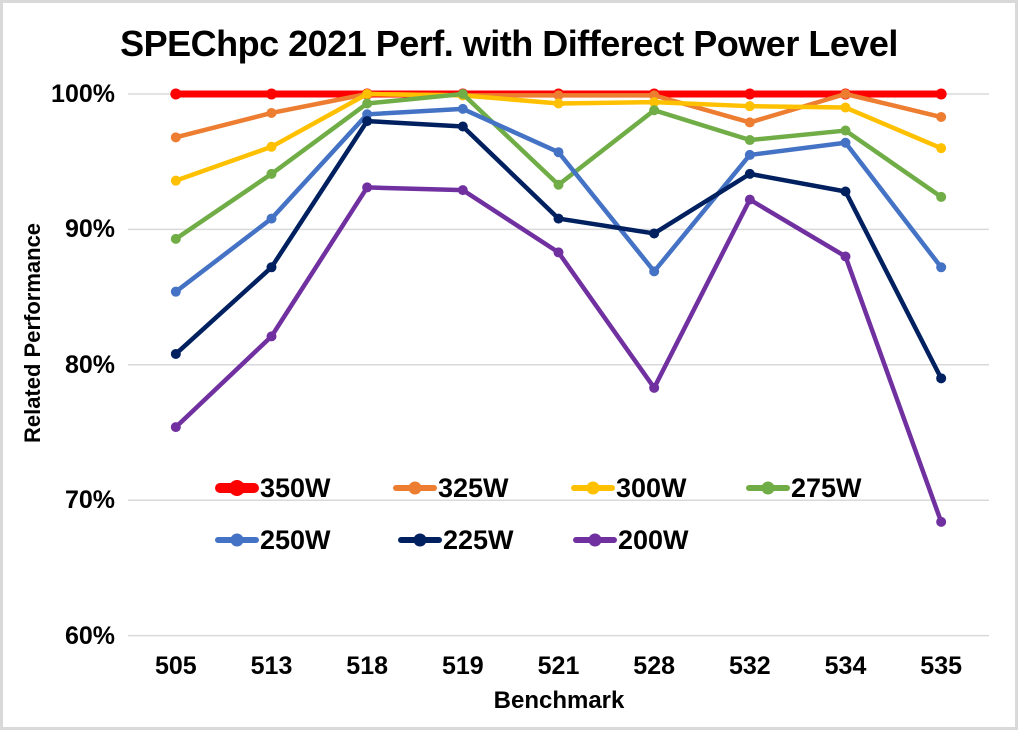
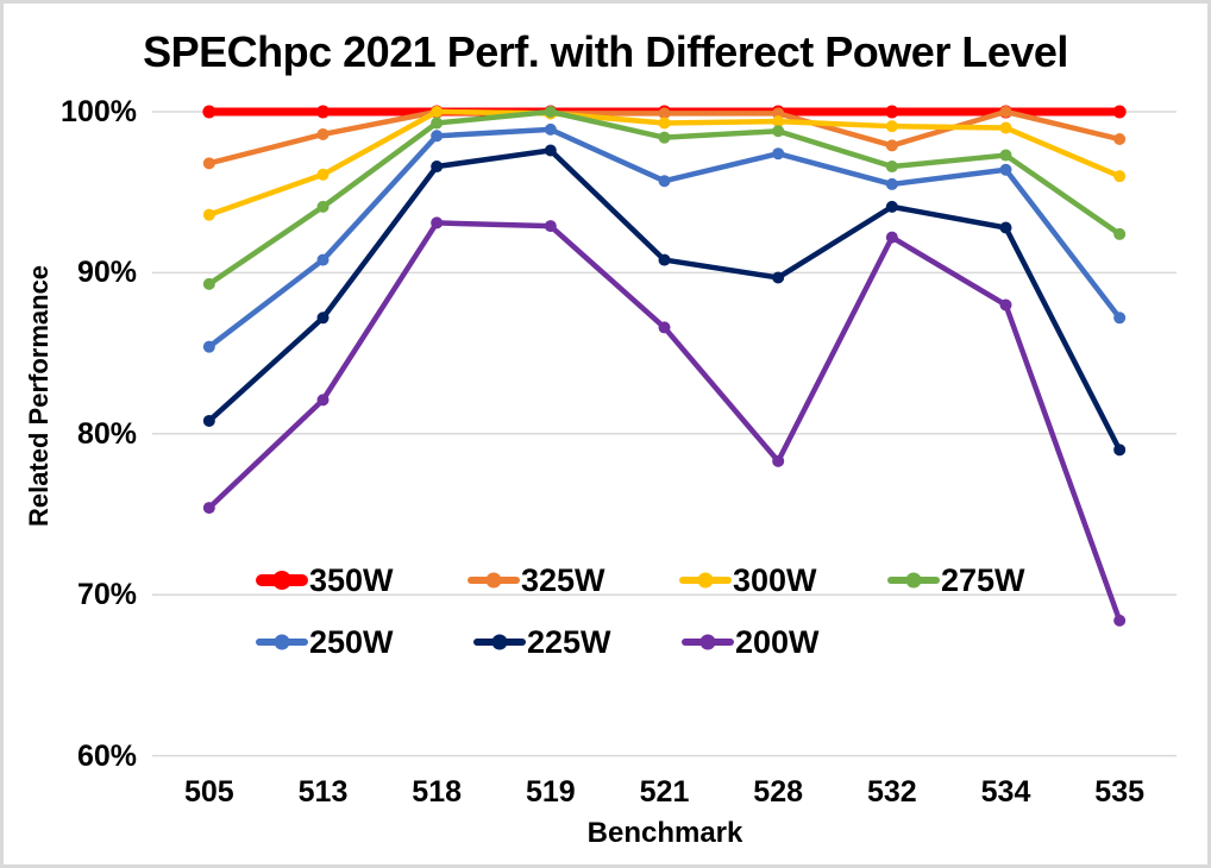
225W/518: 98.0% -> 96.6%
275W/521: 93.3% -> 98.4%
200W/521: 88.3% -> 86.6%
250W/528: 86.9% -> 97.4%
